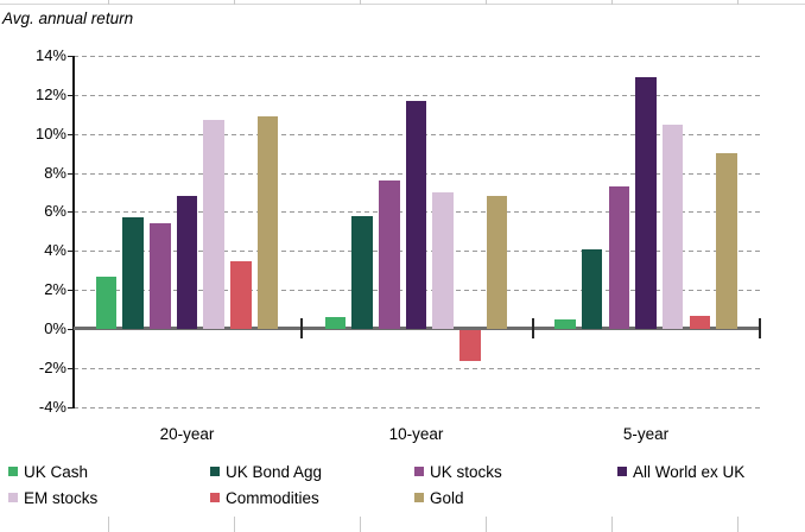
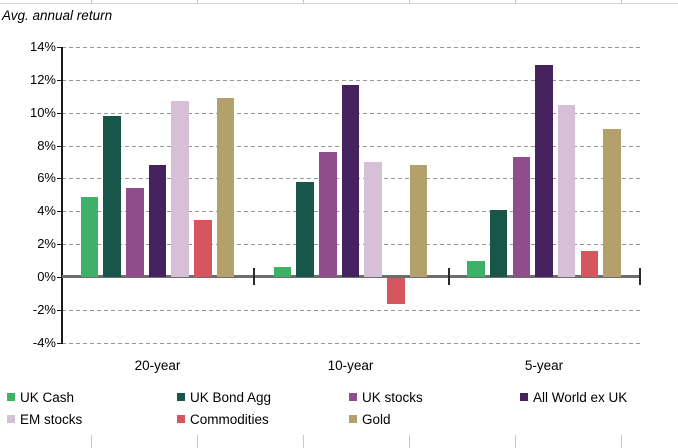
UK Cash/20-year: 2.7% -> 4.9%
UK Bond Agg/20-year: 5.7% -> 9.8%
UK Cash/5-year: 0.5% -> 1.0%
Commodities/5-year: 0.7% -> 1.6%
